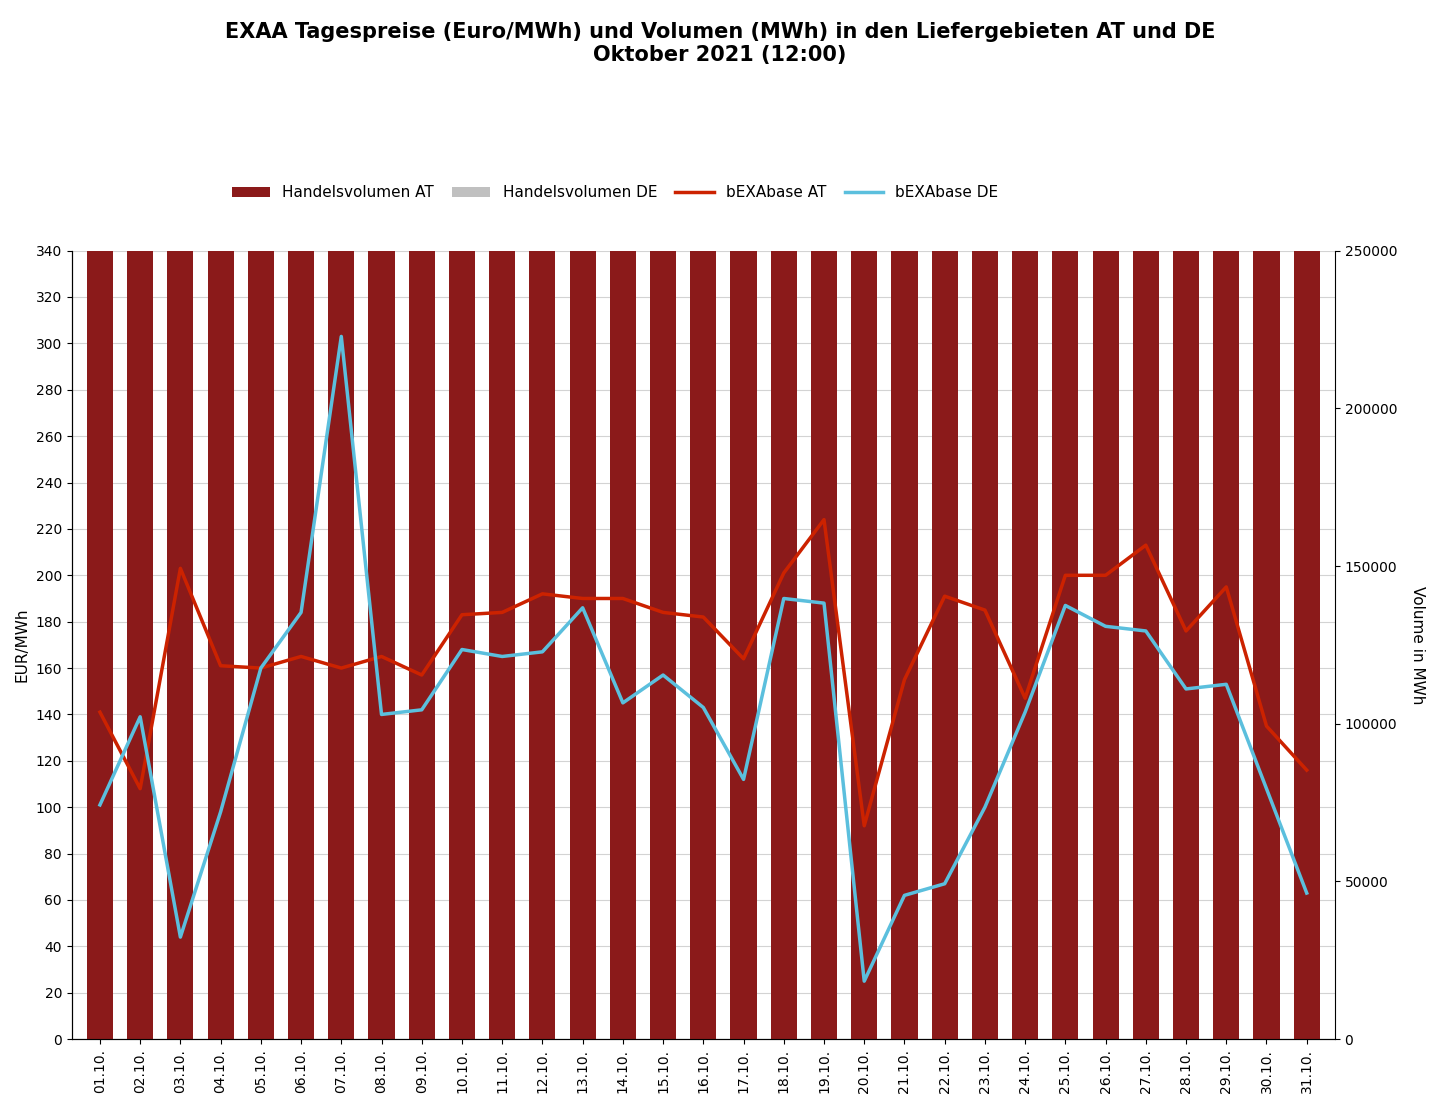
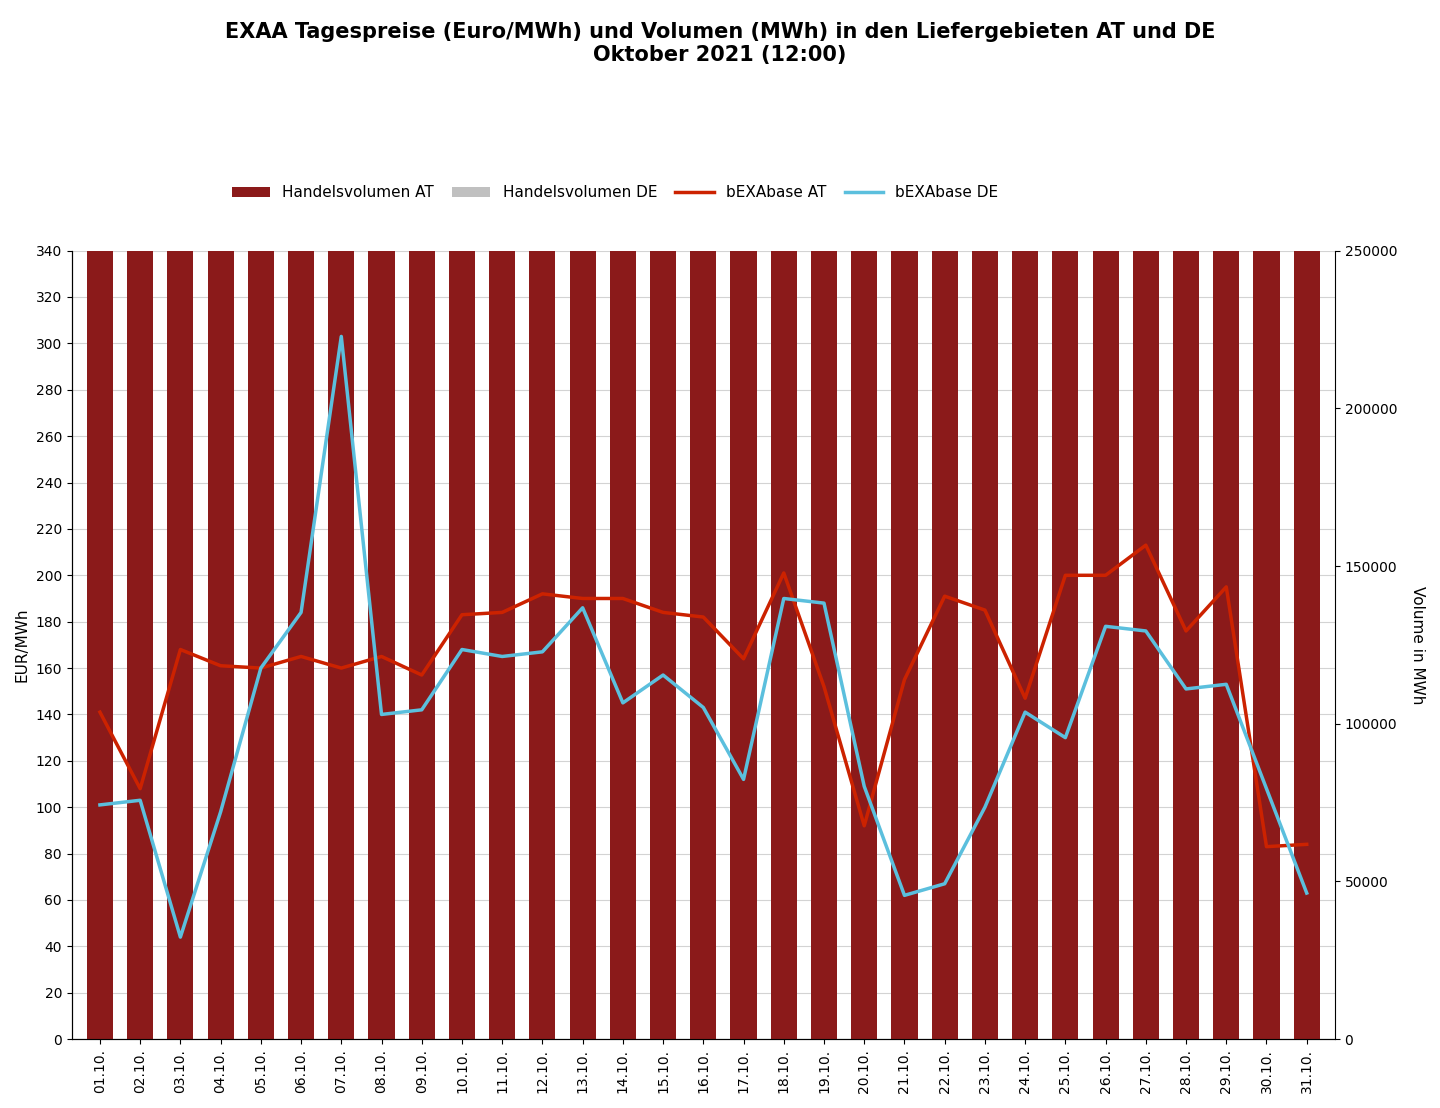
bEXAbase DE/02.10.: 139 -> 103
bEXAbase AT/03.10.: 203 -> 168
bEXAbase AT/19.10.: 224 -> 152
bEXAbase DE/20.10.: 25 -> 109
bEXAbase DE/25.10.: 187 -> 130
bEXAbase AT/30.10.: 135 -> 83
bEXAbase AT/31.10.: 116 -> 84
